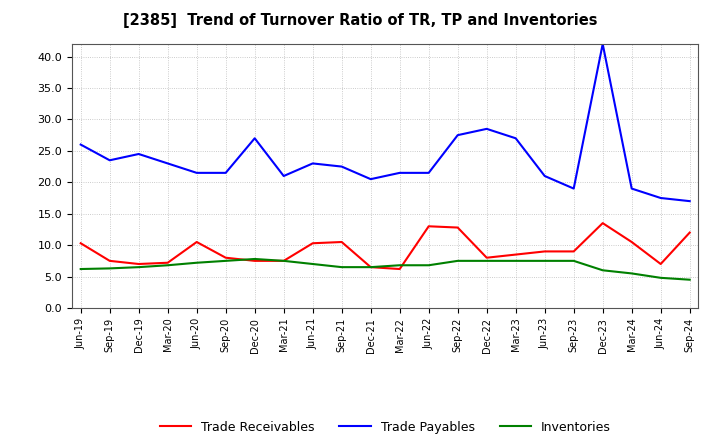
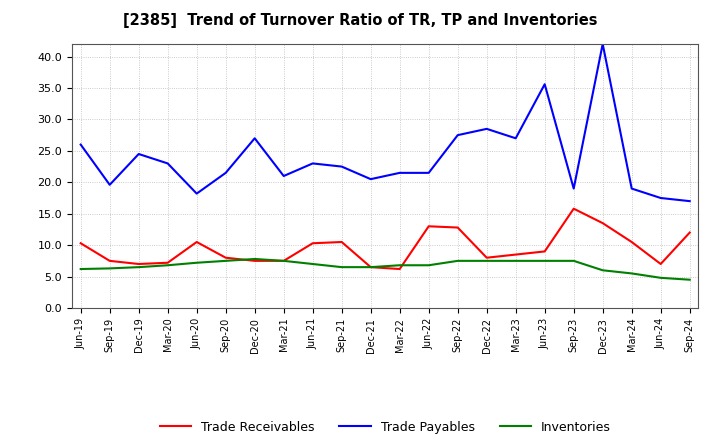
Trade Payables/Sep-19: 23.5 -> 19.6
Trade Payables/Jun-20: 21.5 -> 18.2
Trade Payables/Jun-23: 21.0 -> 35.6
Trade Receivables/Sep-23: 9.0 -> 15.8
